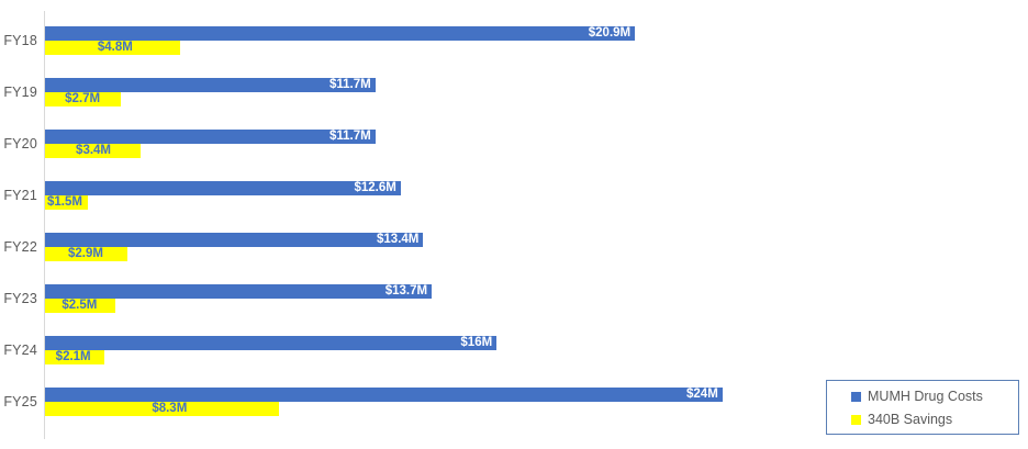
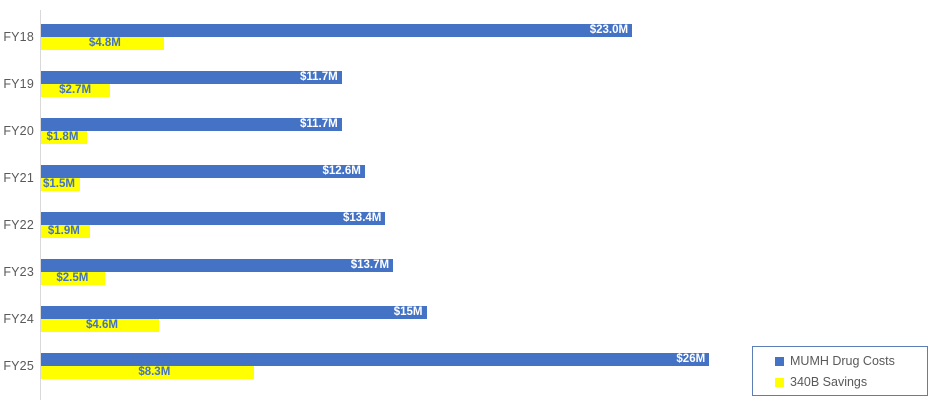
MUMH Drug Costs/FY18: $20.9M -> $23.0M
340B Savings/FY20: $3.4M -> $1.8M
340B Savings/FY22: $2.9M -> $1.9M
MUMH Drug Costs/FY24: $16M -> $15M
340B Savings/FY24: $2.1M -> $4.6M
MUMH Drug Costs/FY25: $24M -> $26M
